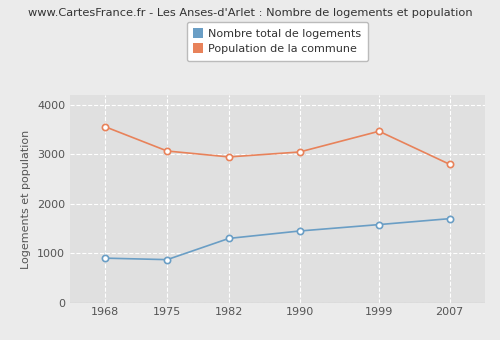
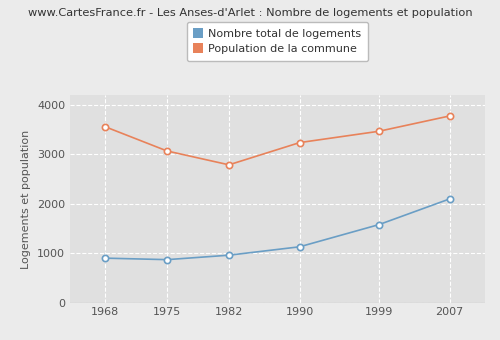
Nombre total de logements/1982: 1300 -> 960
Population de la commune/1982: 2950 -> 2790
Nombre total de logements/1990: 1450 -> 1130
Population de la commune/1990: 3050 -> 3240
Nombre total de logements/2007: 1700 -> 2100
Population de la commune/2007: 2800 -> 3780
